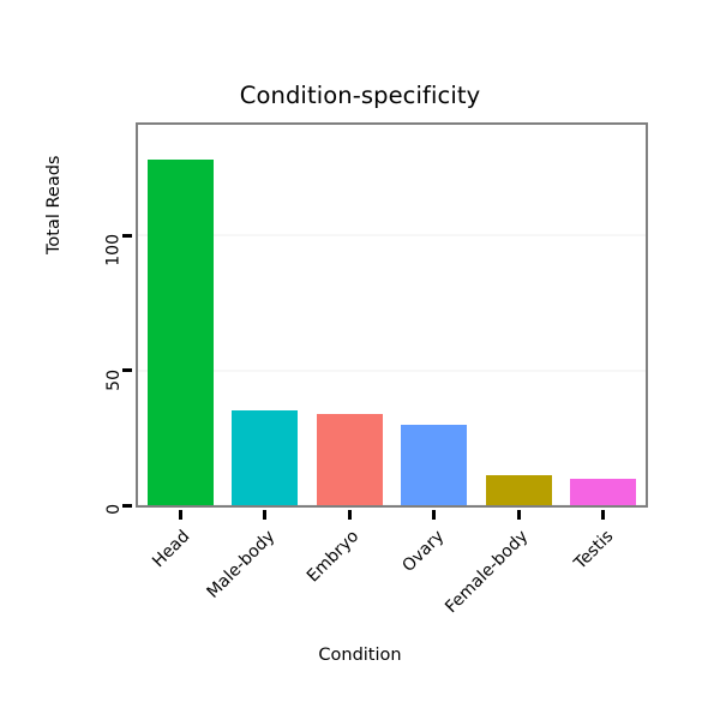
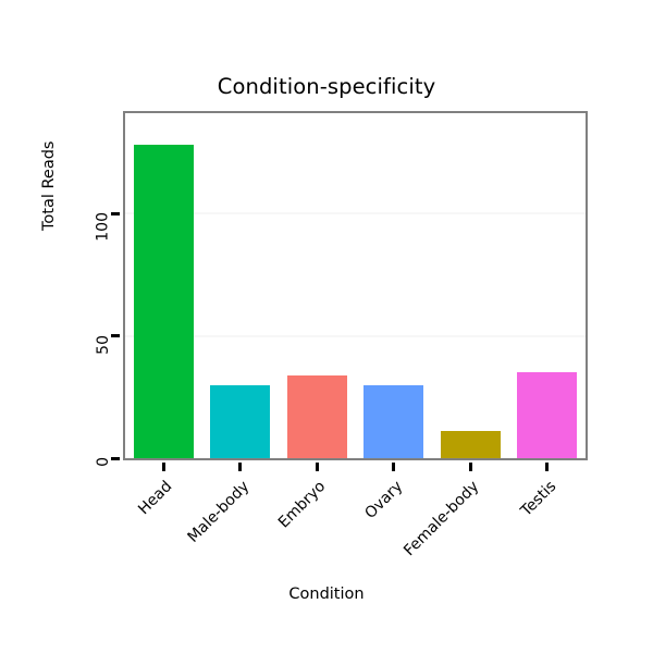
Male-body: 35 -> 30
Testis: 10 -> 35
